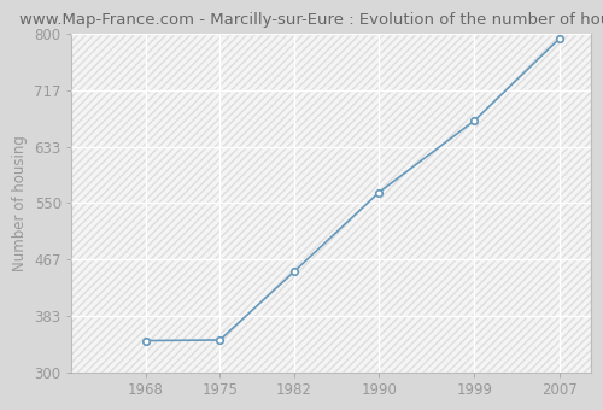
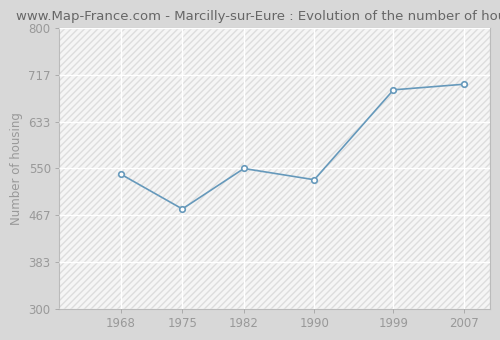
1968: 347 -> 540
1975: 348 -> 478
1982: 449 -> 550
1990: 566 -> 530
1999: 672 -> 690
2007: 793 -> 700
